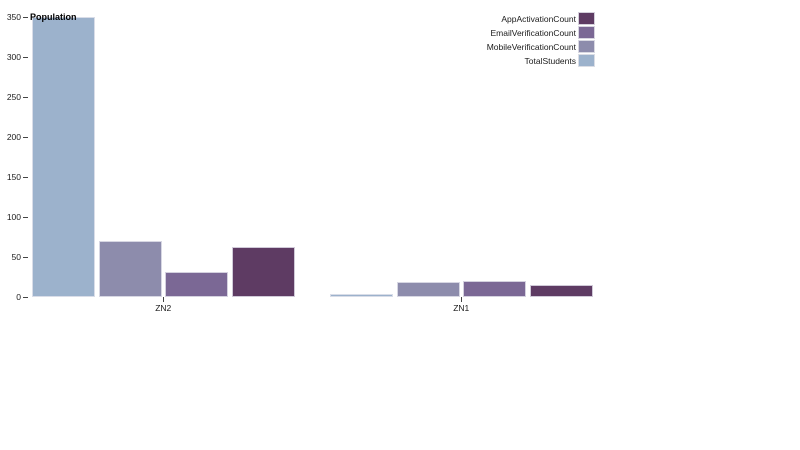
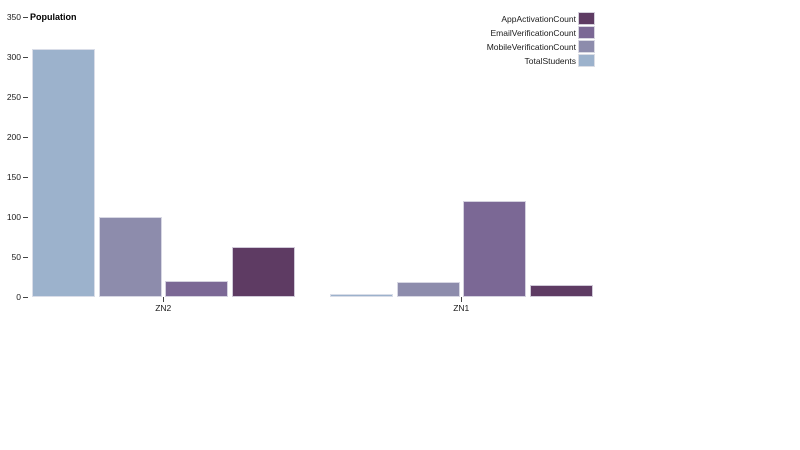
TotalStudents/ZN2: 350 -> 310
MobileVerificationCount/ZN2: 70 -> 100
EmailVerificationCount/ZN2: 30 -> 20
EmailVerificationCount/ZN1: 20 -> 120
